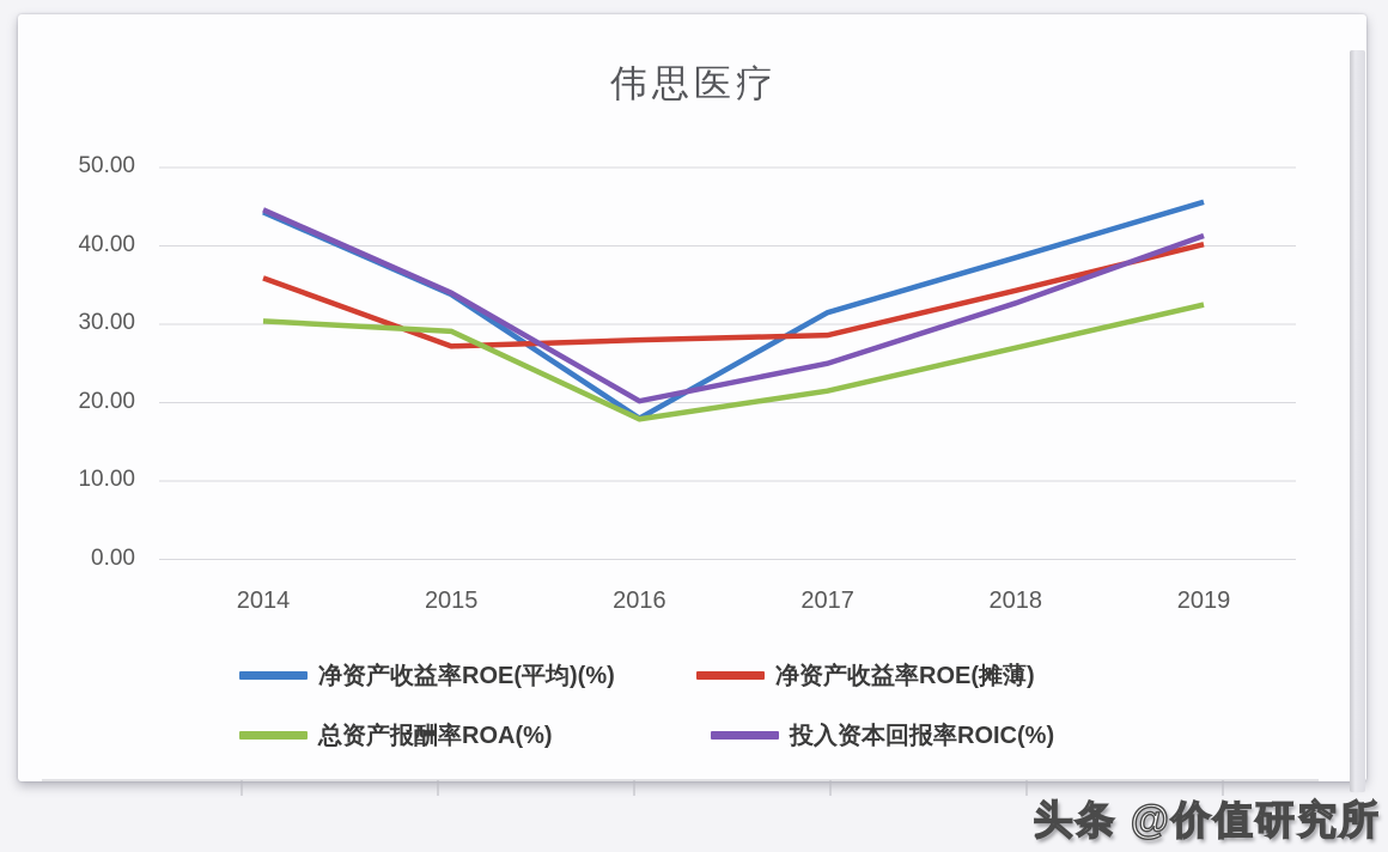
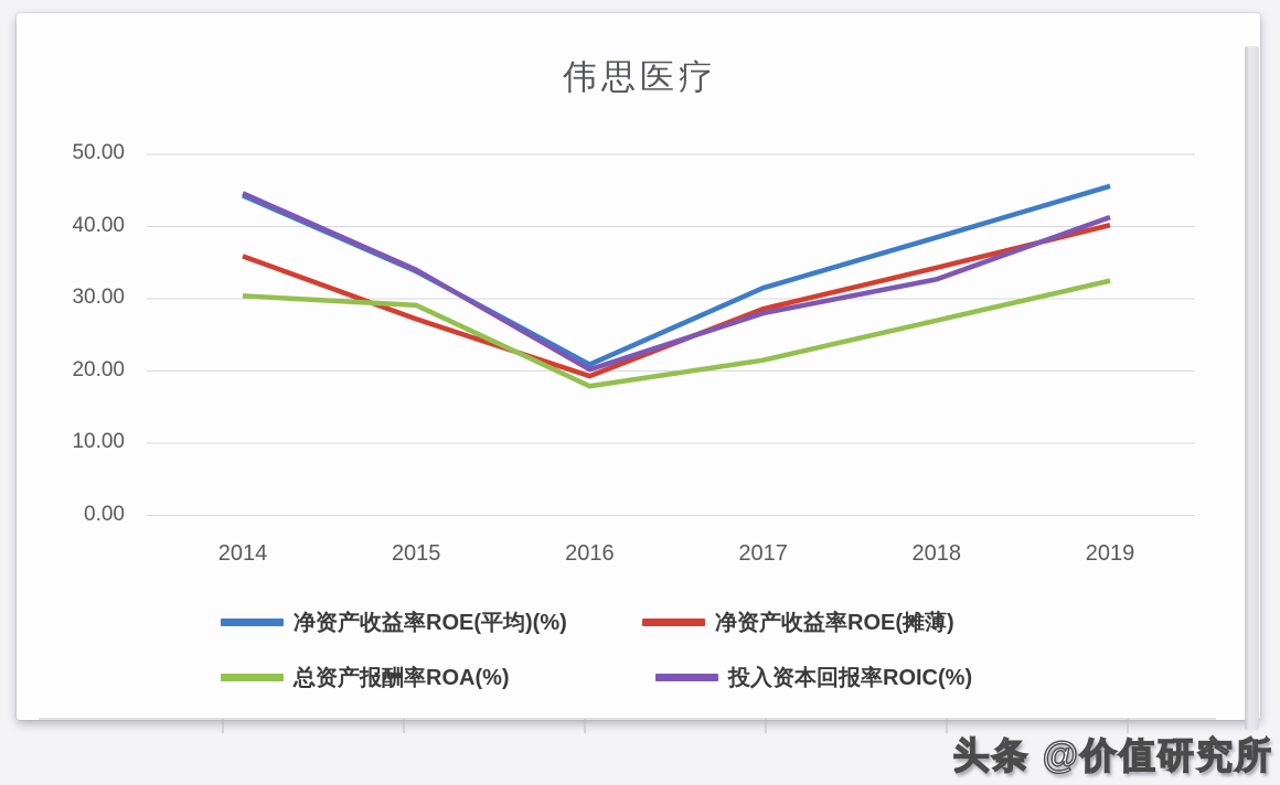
净资产收益率ROE(平均)(%)/2016: 18 -> 21
净资产收益率ROE(摊薄)/2016: 28 -> 19
投入资本回报率ROIC(%)/2017: 25 -> 28
